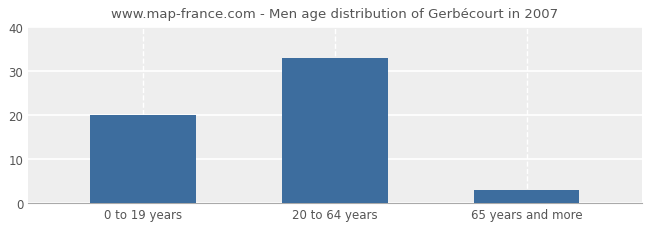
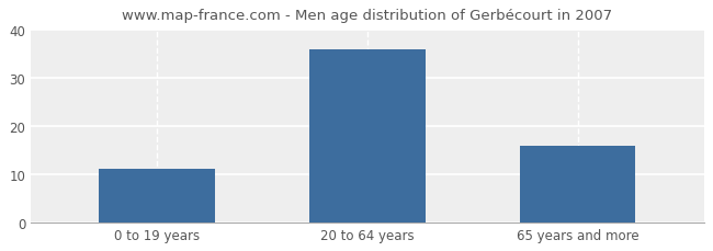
0 to 19 years: 20 -> 11
20 to 64 years: 33 -> 36
65 years and more: 3 -> 16
